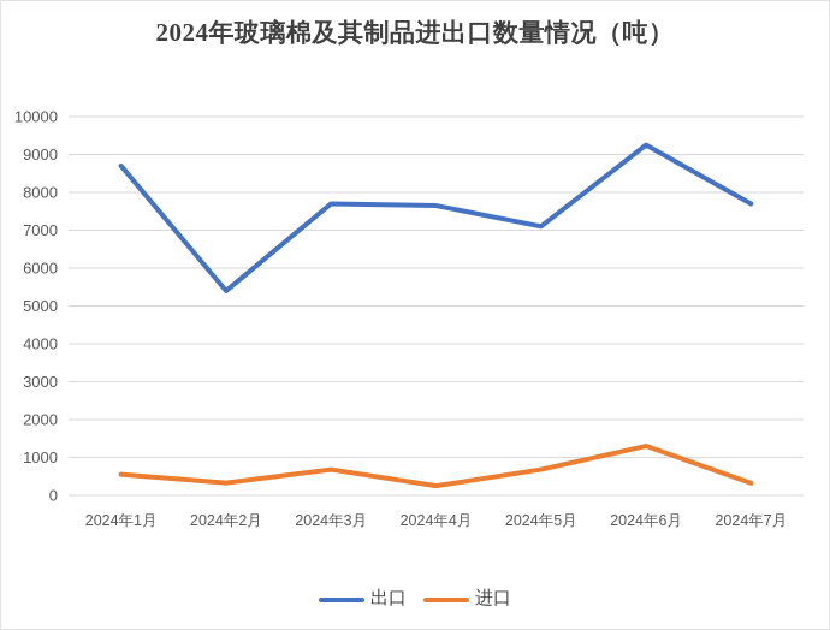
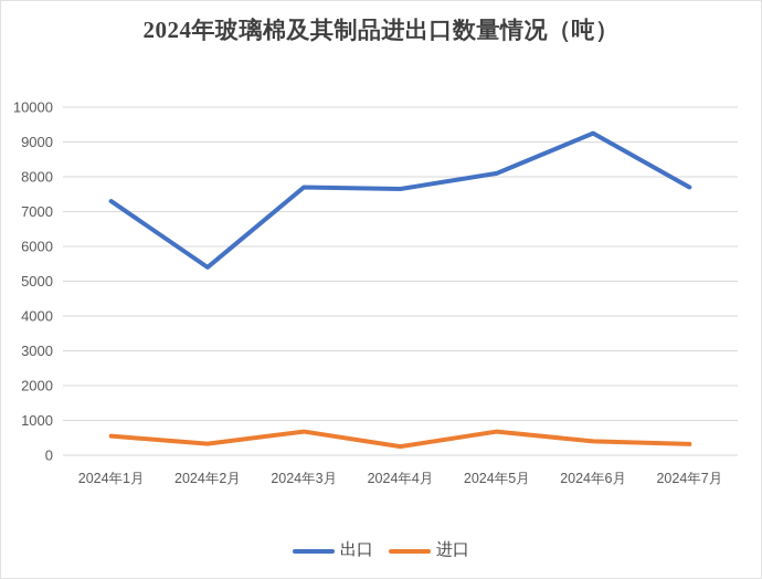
出口/2024年1月: 8700 -> 7300
出口/2024年5月: 7100 -> 8100
进口/2024年6月: 1300 -> 400
